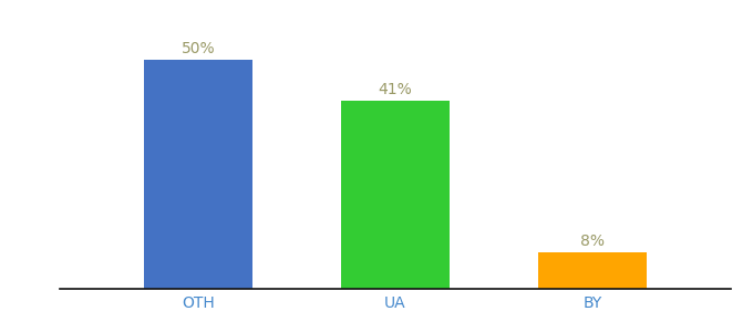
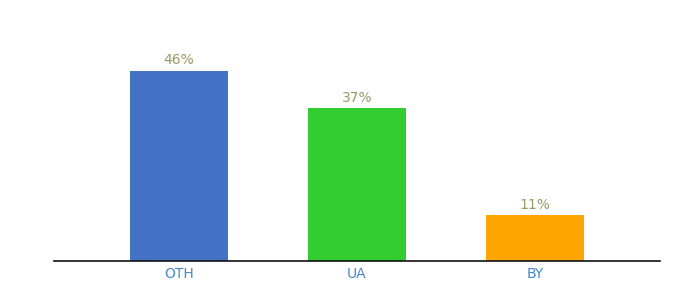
OTH: 50% -> 46%
UA: 41% -> 37%
BY: 8% -> 11%
